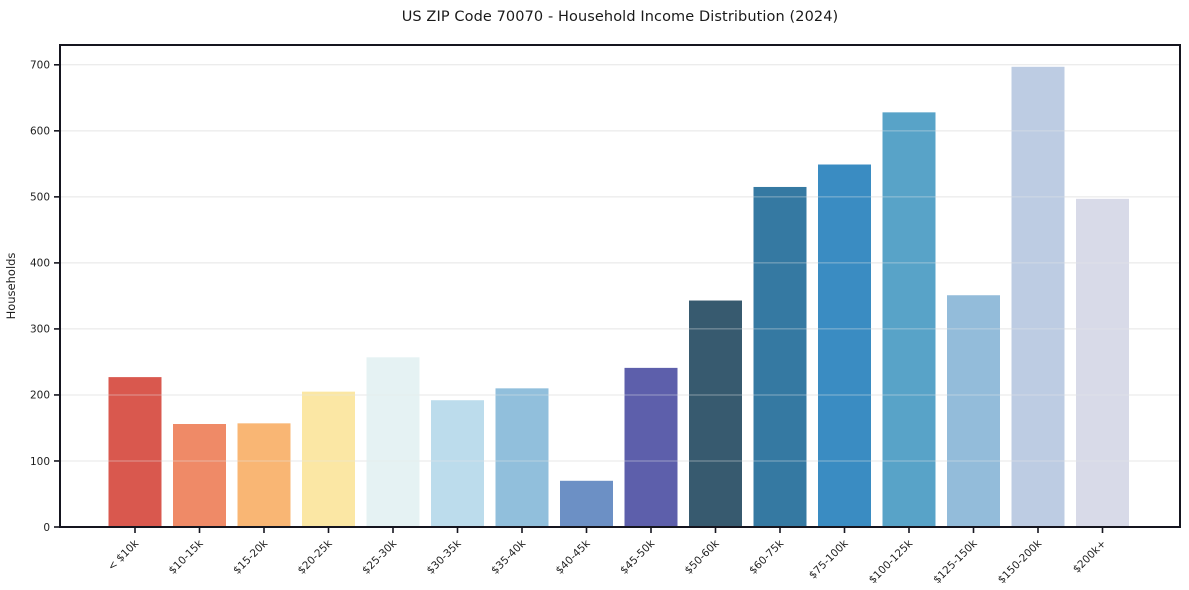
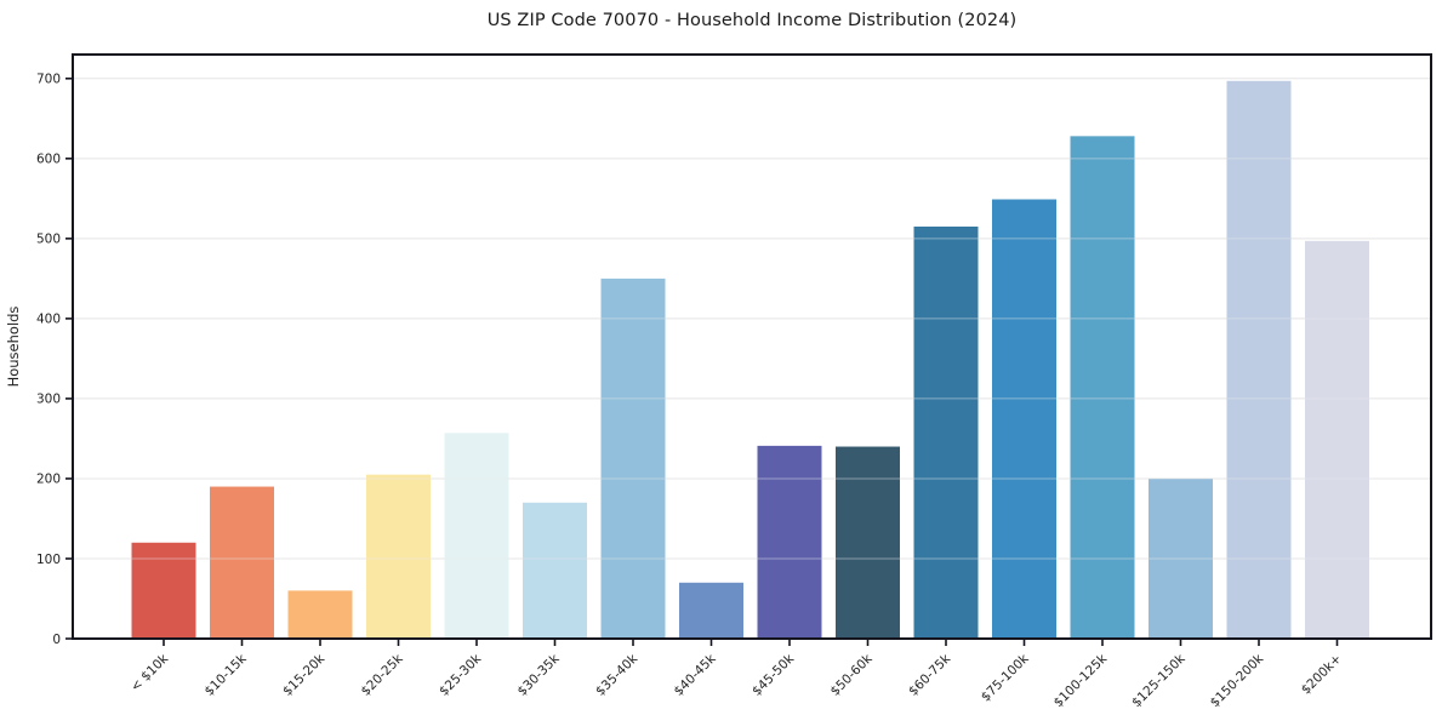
< $10k: 230 -> 120
$10-15k: 160 -> 190
$15-20k: 160 -> 60
$30-35k: 190 -> 170
$35-40k: 210 -> 450
$50-60k: 340 -> 240
$125-150k: 350 -> 200
